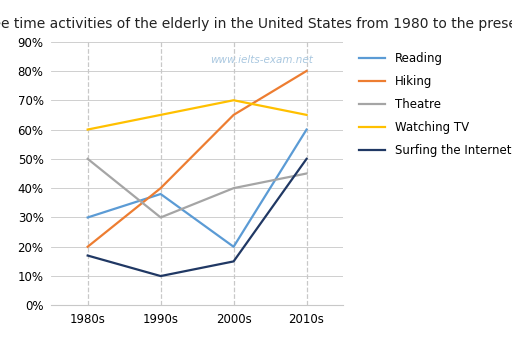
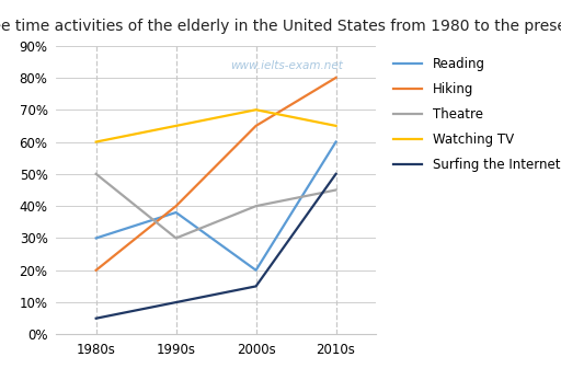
Surfing the Internet/1980s: 17% -> 5%
